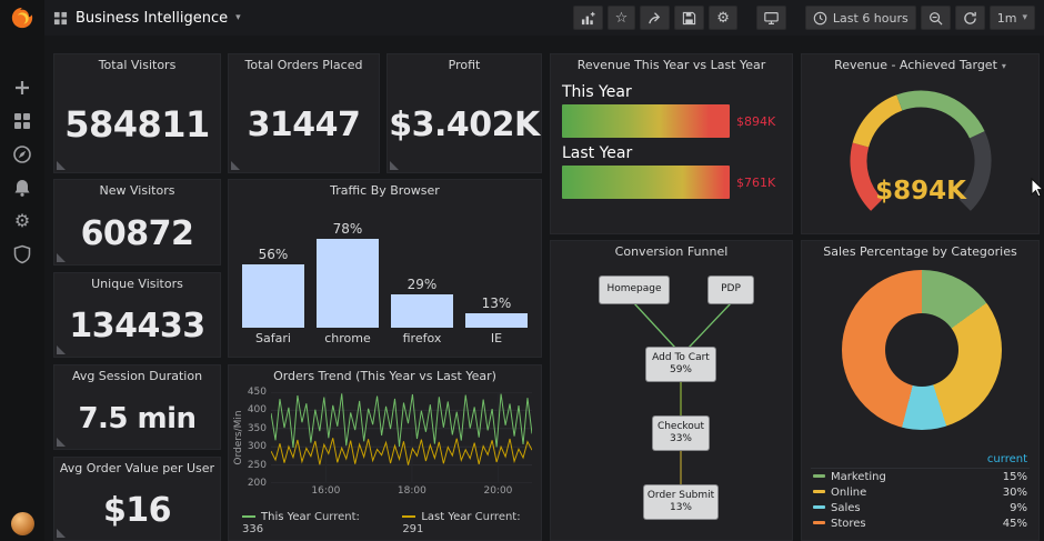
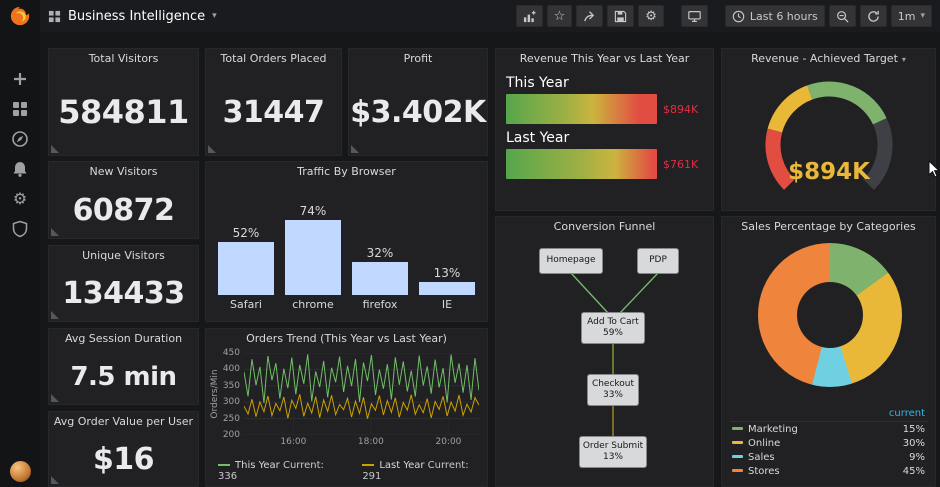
Traffic By Browser/Safari: 56% -> 52%
Traffic By Browser/chrome: 78% -> 74%
Traffic By Browser/firefox: 29% -> 32%
